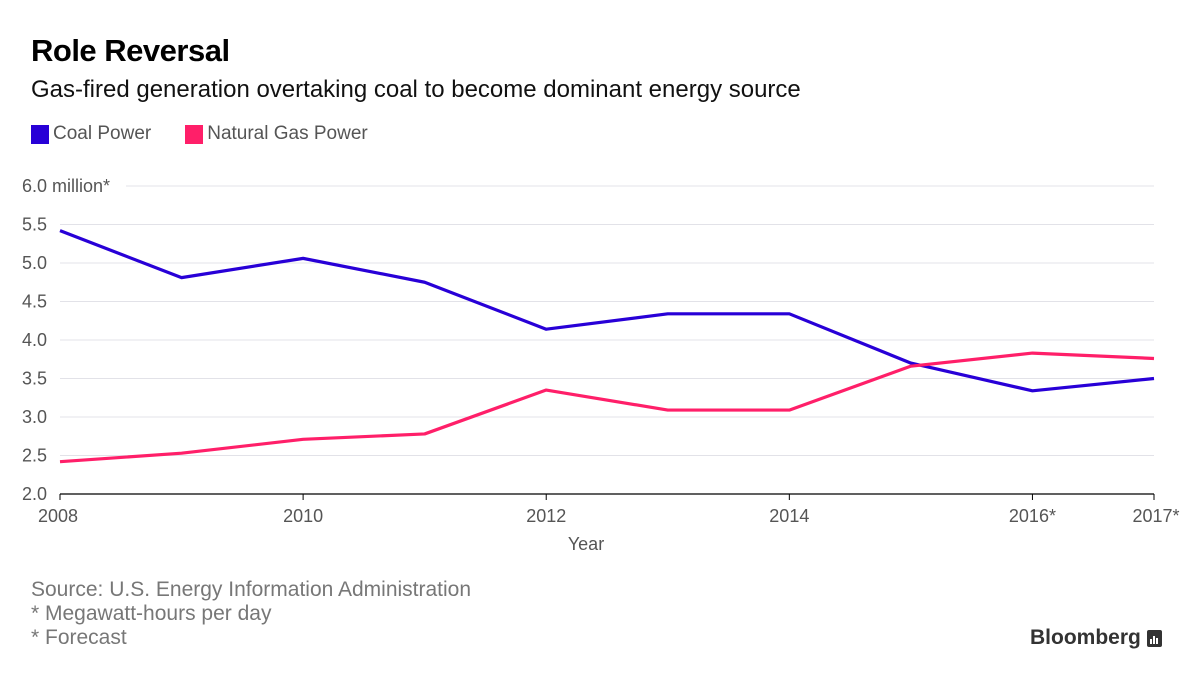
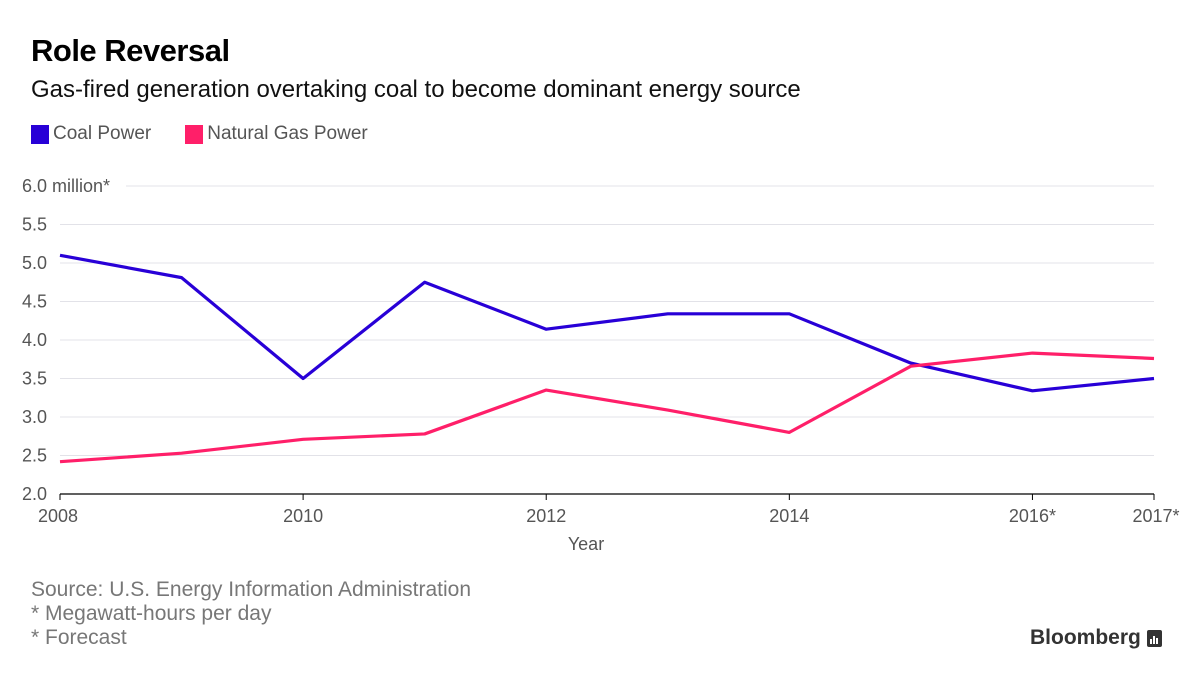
Coal Power/2008: 5.4 -> 5.1
Coal Power/2010: 5.1 -> 3.5
Natural Gas Power/2014: 3.1 -> 2.8
